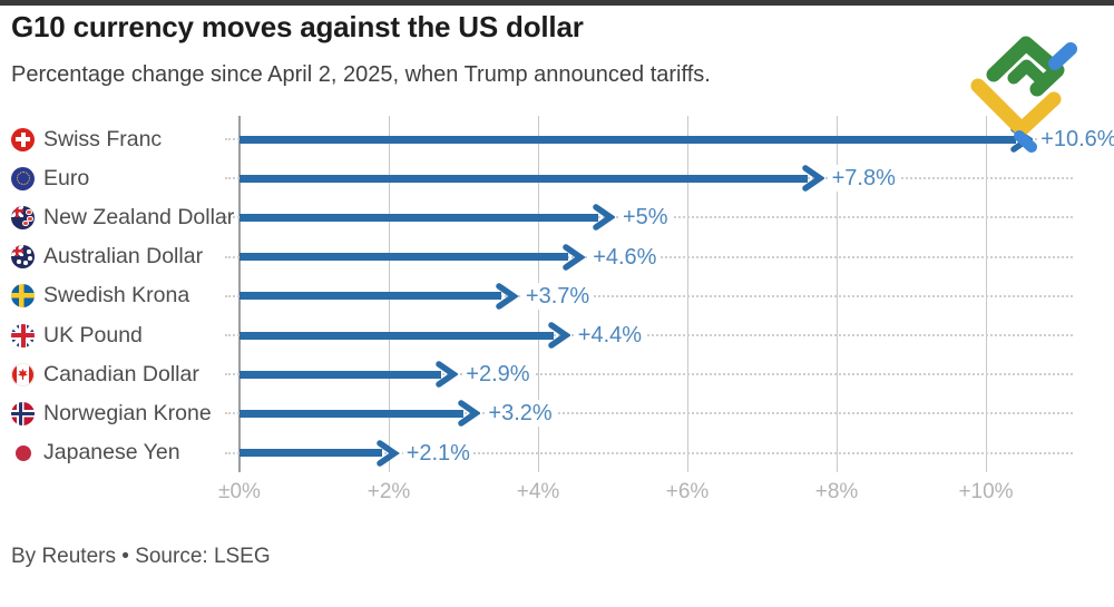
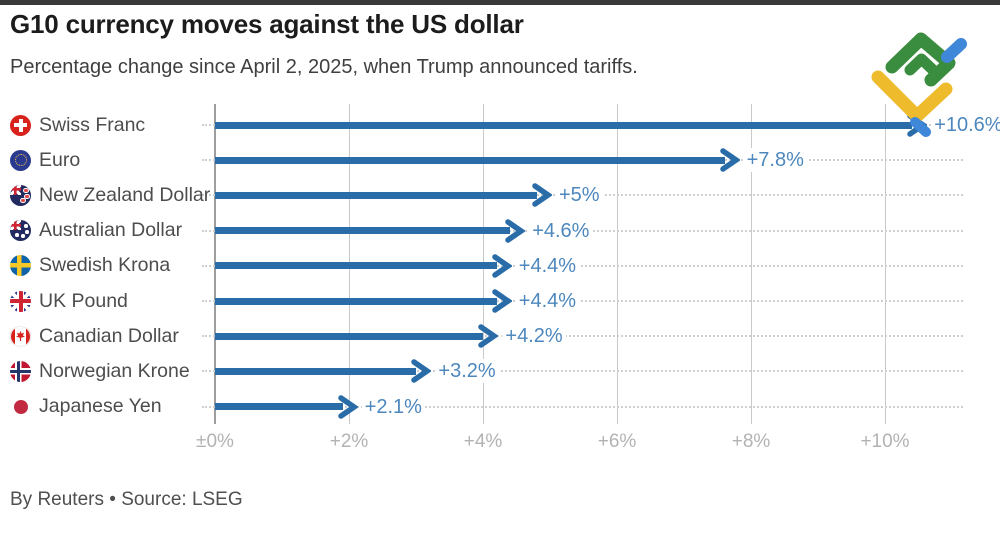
Swedish Krona: +3.7% -> +4.4%
Canadian Dollar: +2.9% -> +4.2%
